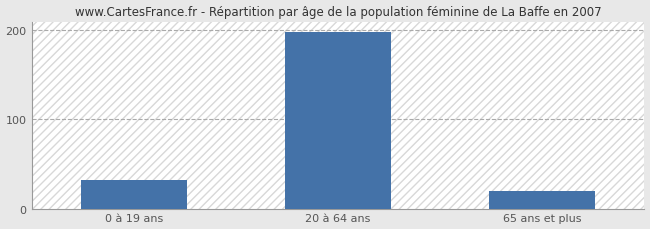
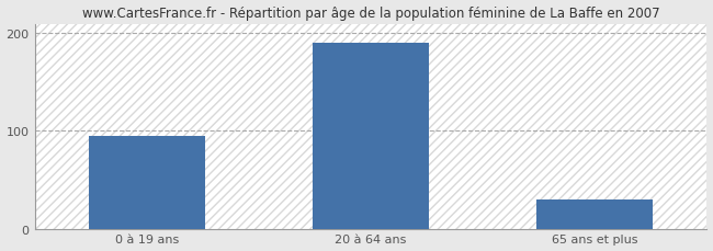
0 à 19 ans: 32 -> 95
20 à 64 ans: 198 -> 190
65 ans et plus: 20 -> 30
